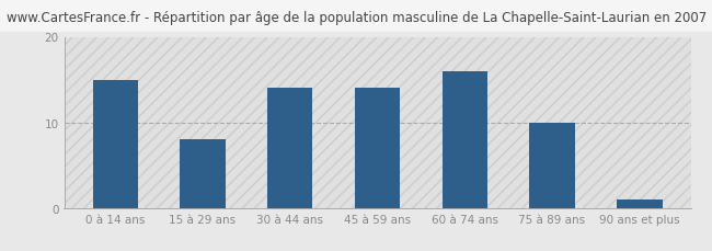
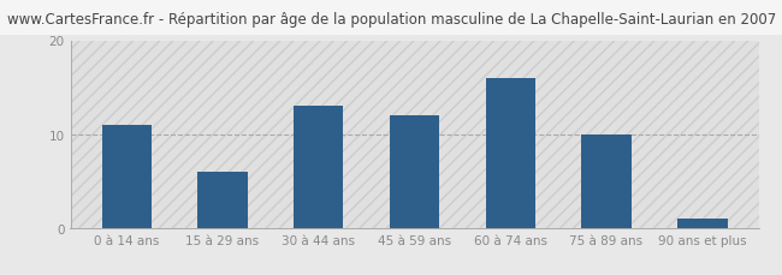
0 à 14 ans: 15 -> 11
15 à 29 ans: 8 -> 6
30 à 44 ans: 14 -> 13
45 à 59 ans: 14 -> 12
